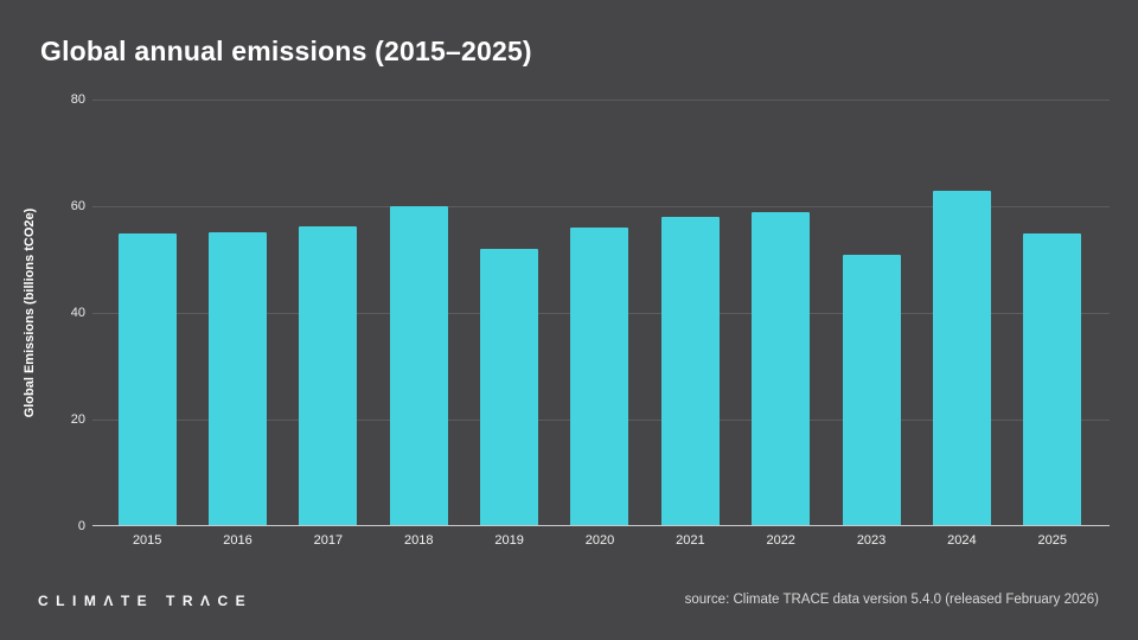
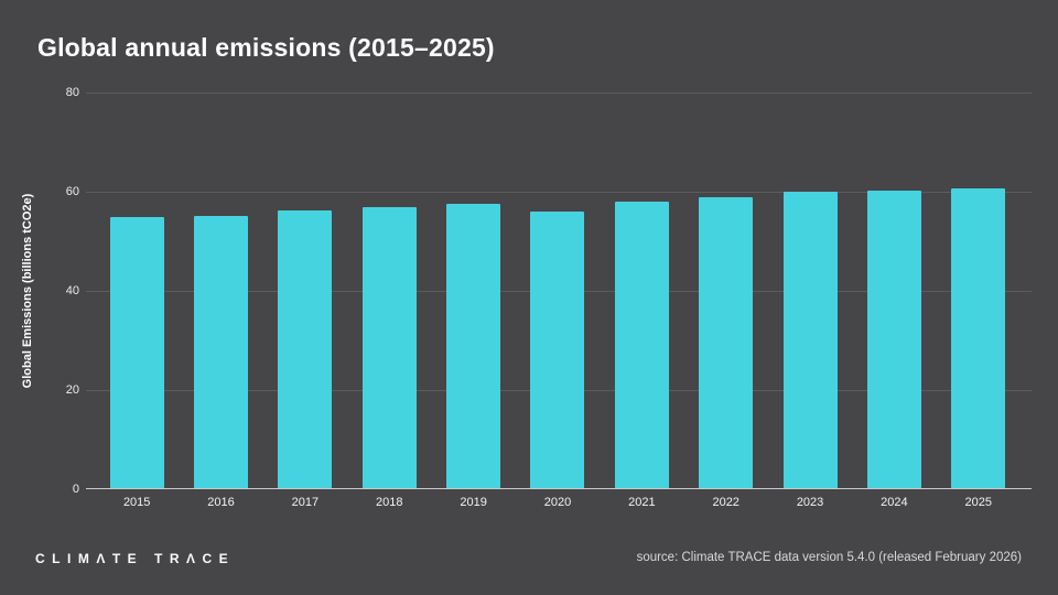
2018: 60 -> 57
2019: 52 -> 58
2023: 51 -> 60
2024: 63 -> 60
2025: 55 -> 61
